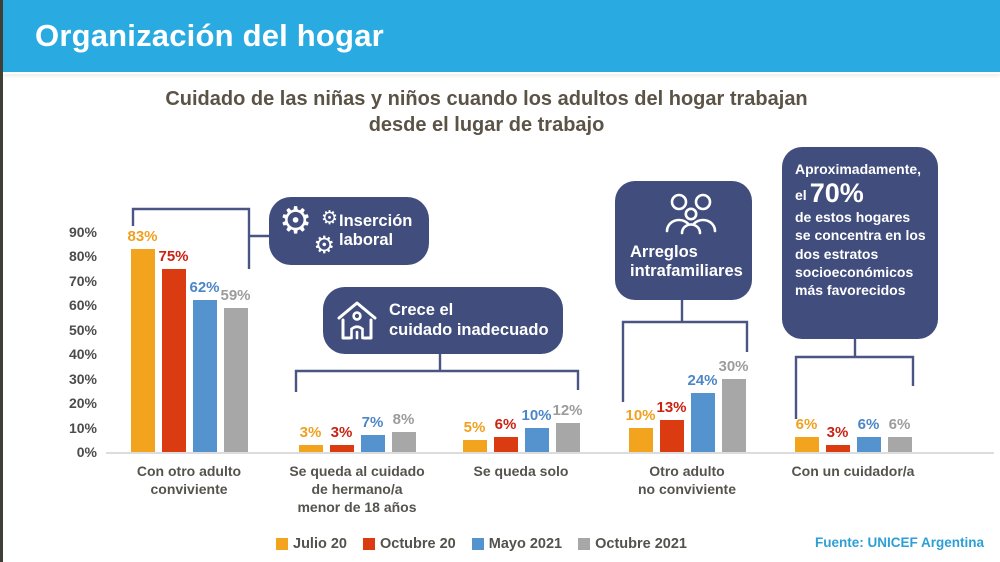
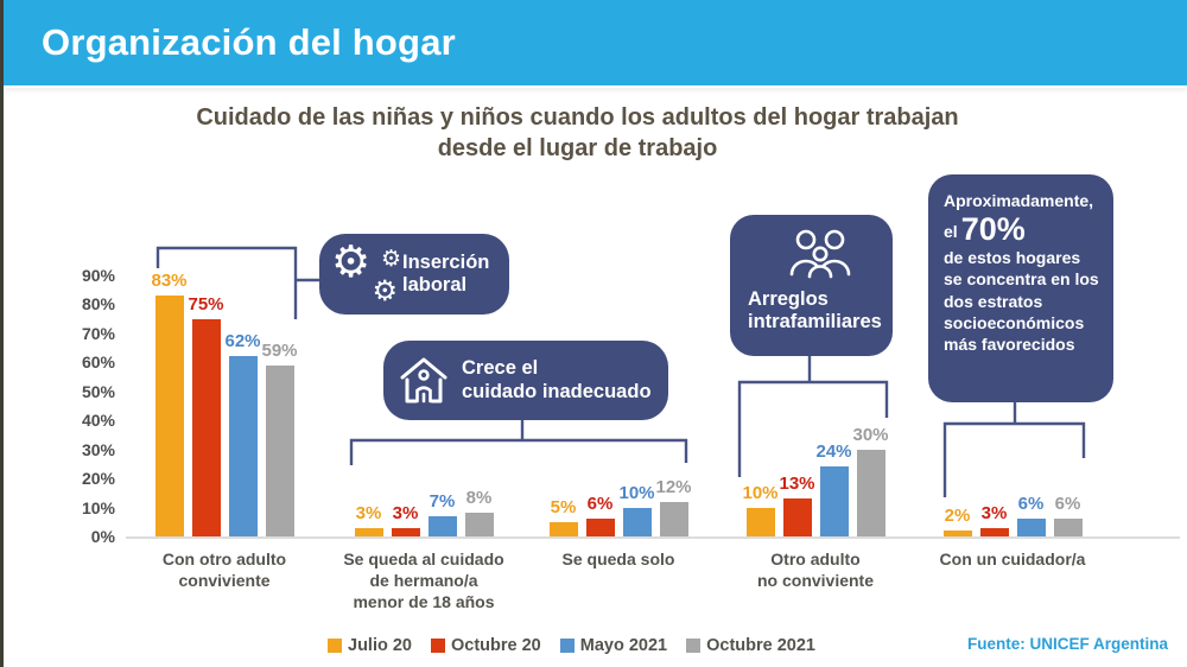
Julio 20/Con un cuidador/a: 6% -> 2%
